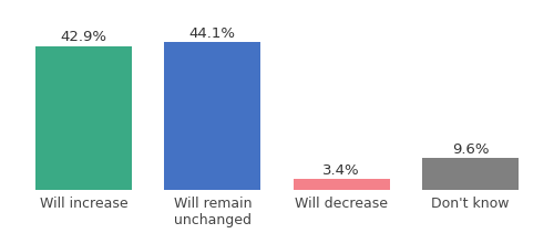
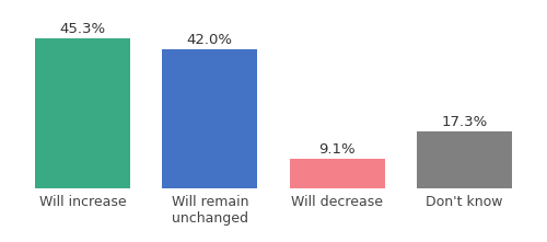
Will increase: 42.9% -> 45.3%
Will remain unchanged: 44.1% -> 42.0%
Will decrease: 3.4% -> 9.1%
Don't know: 9.6% -> 17.3%
